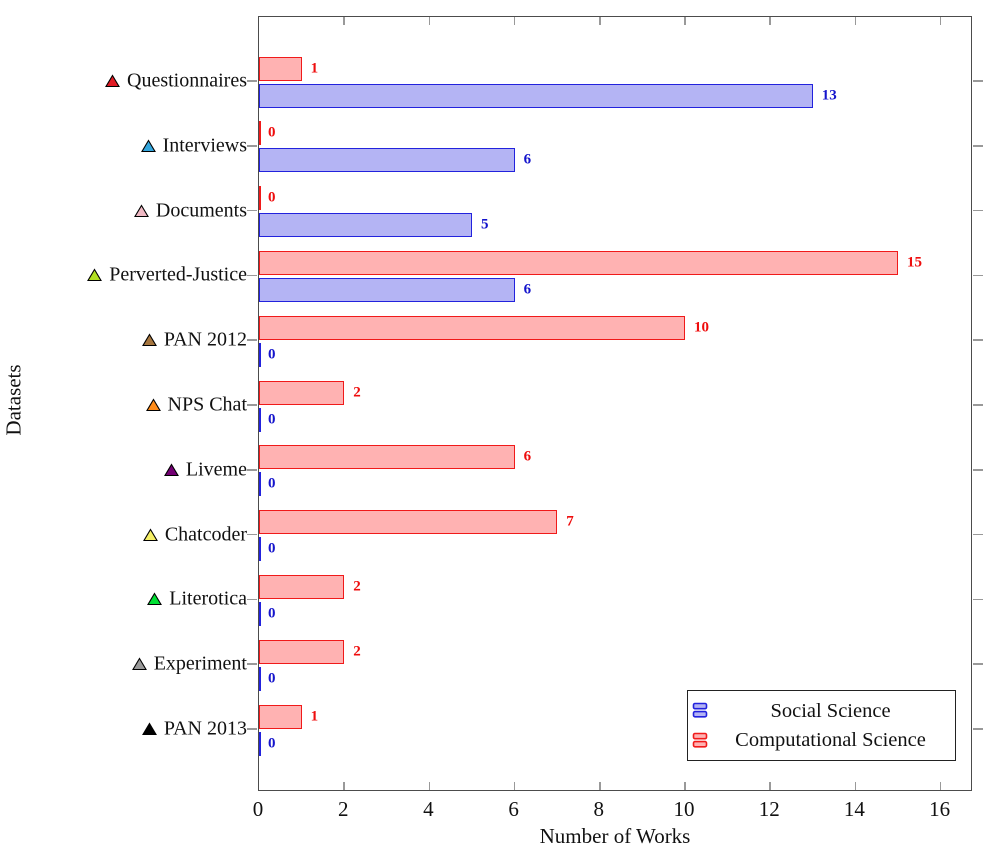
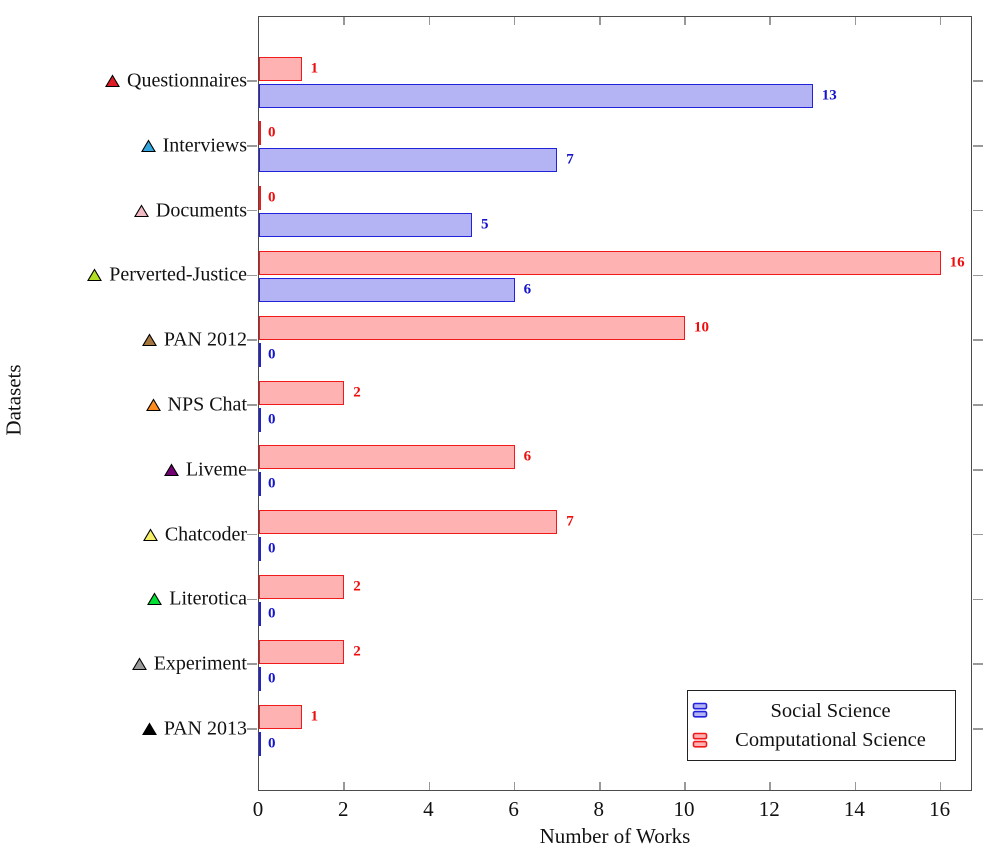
Social Science/Interviews: 6 -> 7
Computational Science/Perverted-Justice: 15 -> 16
